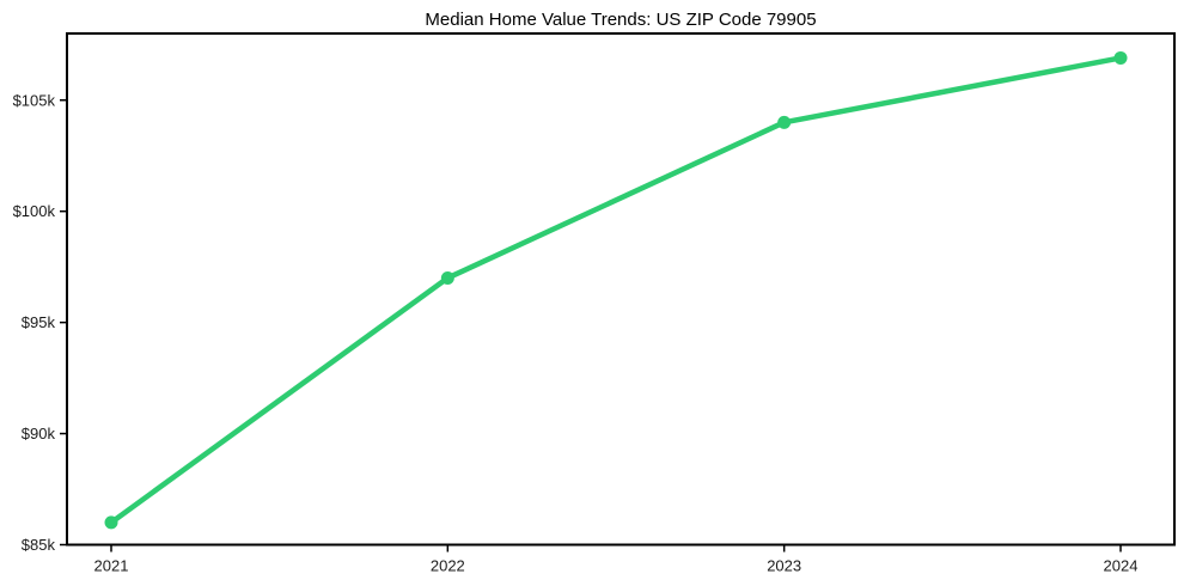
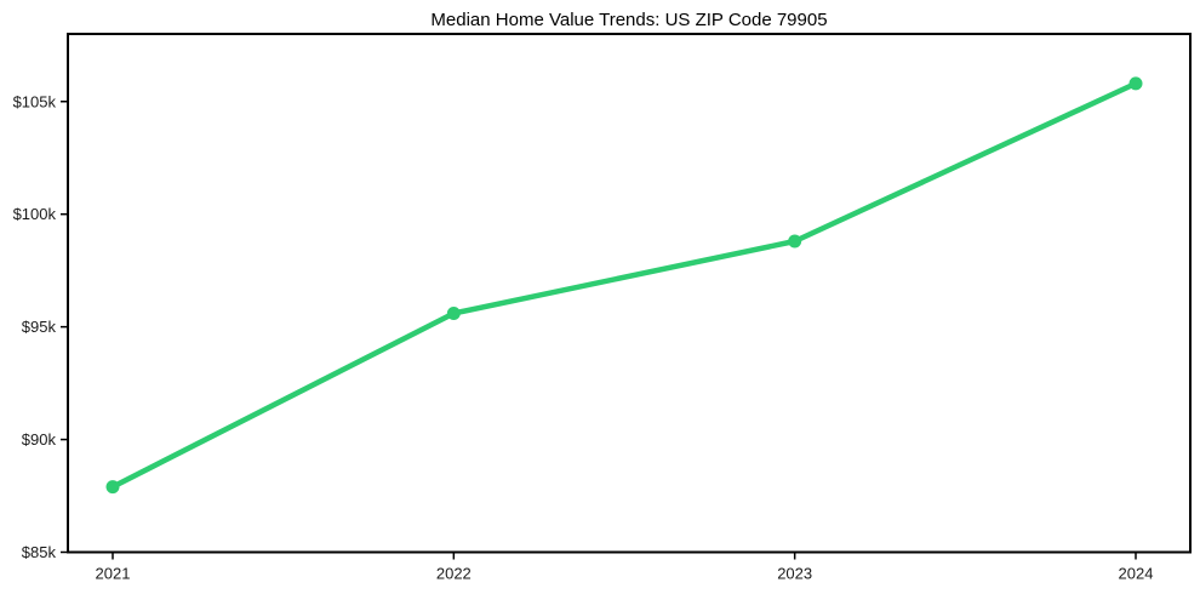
2021: $86.0k -> $87.9k
2022: $97.0k -> $95.6k
2023: $104.0k -> $98.8k
2024: $106.9k -> $105.8k
